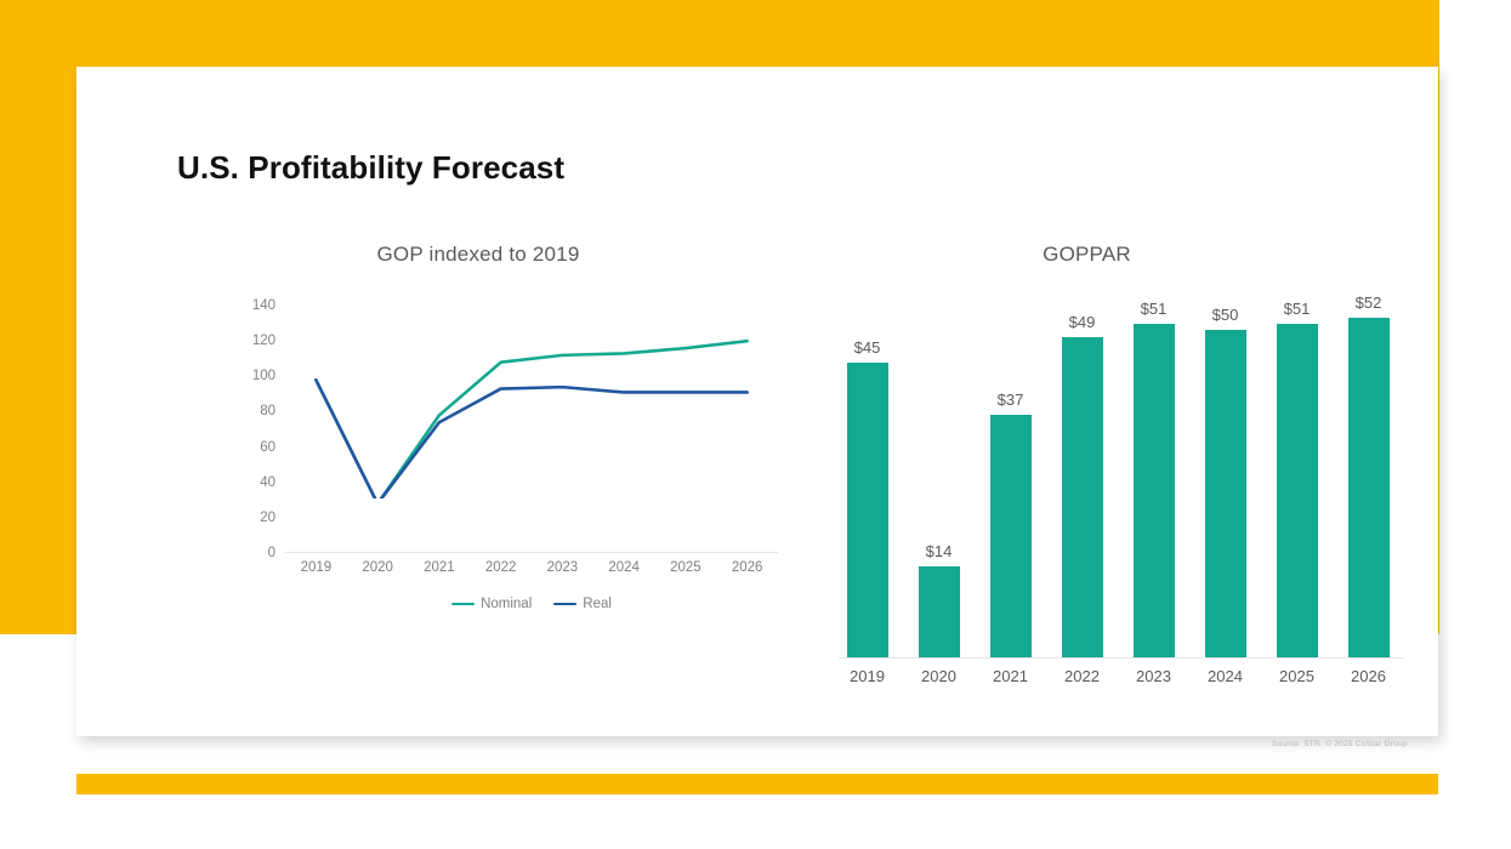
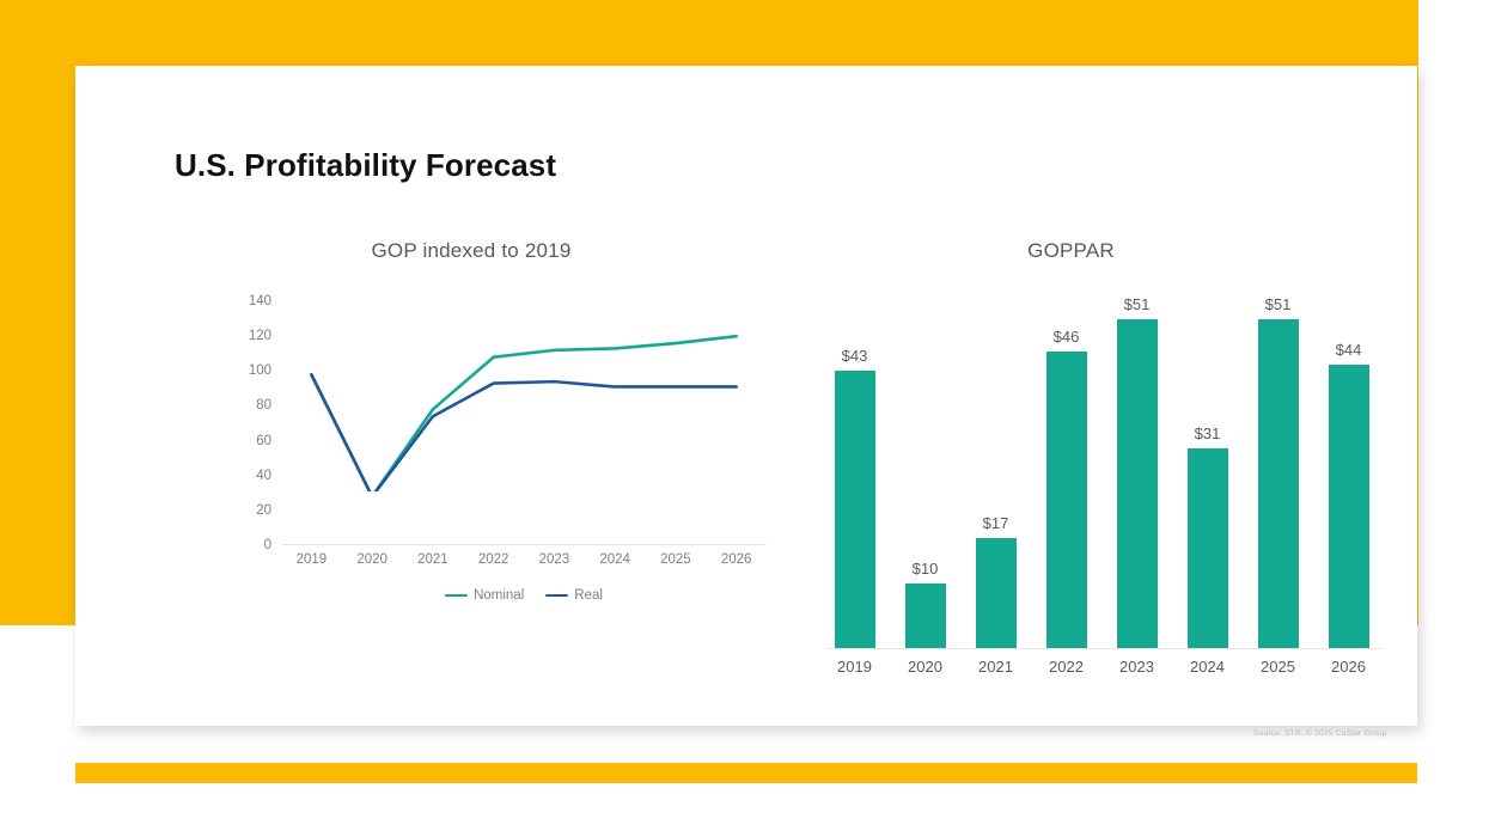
GOPPAR/2019: $45 -> $43
GOPPAR/2020: $14 -> $10
GOPPAR/2021: $37 -> $17
GOPPAR/2022: $49 -> $46
GOPPAR/2024: $50 -> $31
GOPPAR/2026: $52 -> $44
